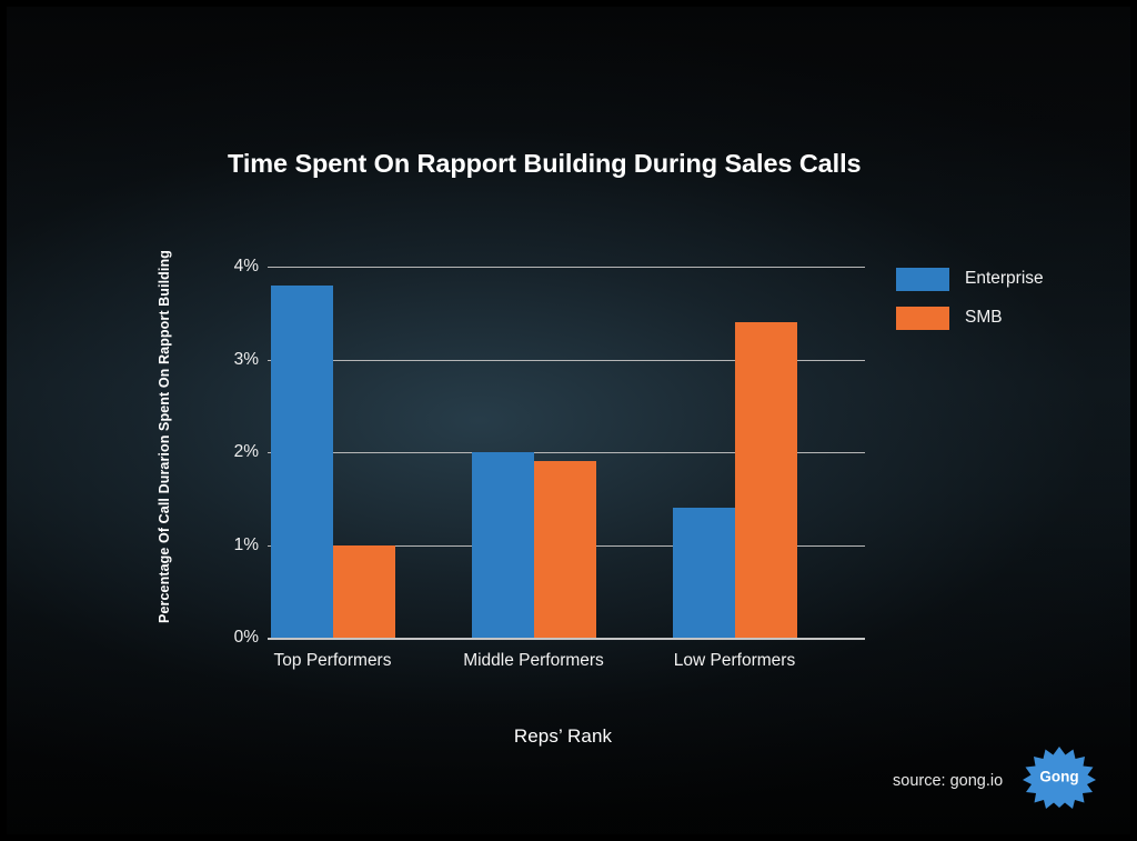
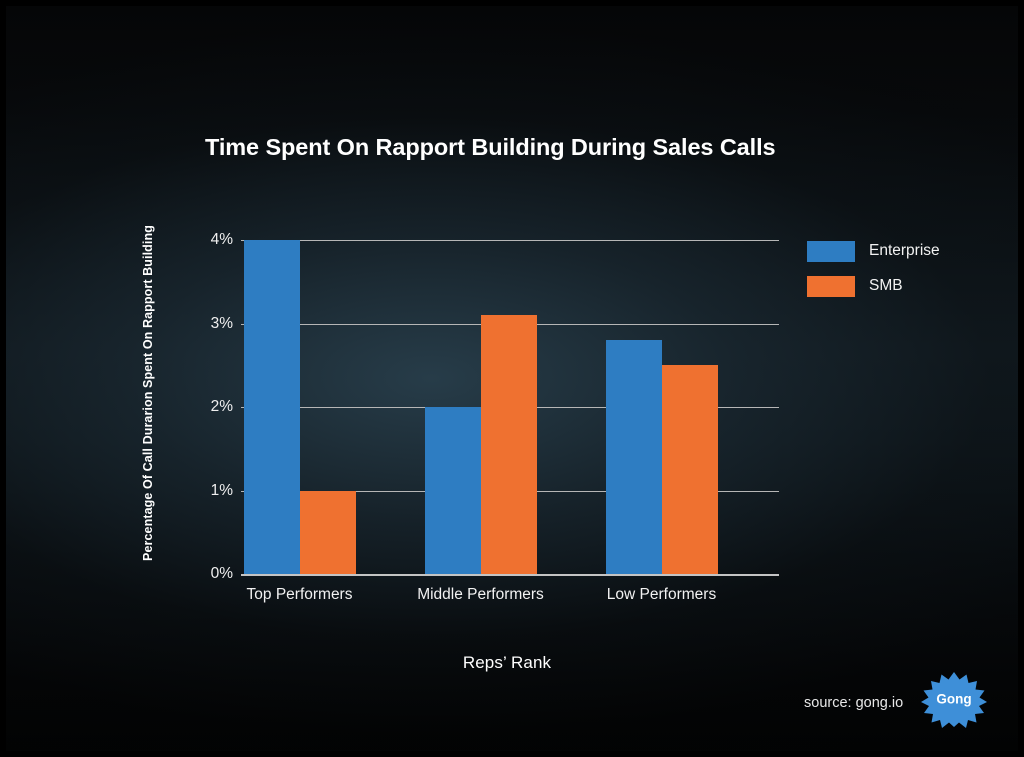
Enterprise/Top Performers: 3.8% -> 4.0%
SMB/Middle Performers: 1.9% -> 3.1%
Enterprise/Low Performers: 1.4% -> 2.8%
SMB/Low Performers: 3.4% -> 2.5%
